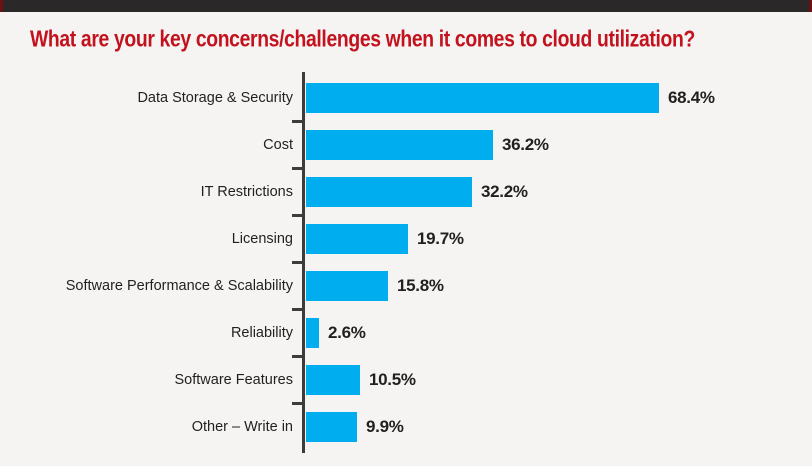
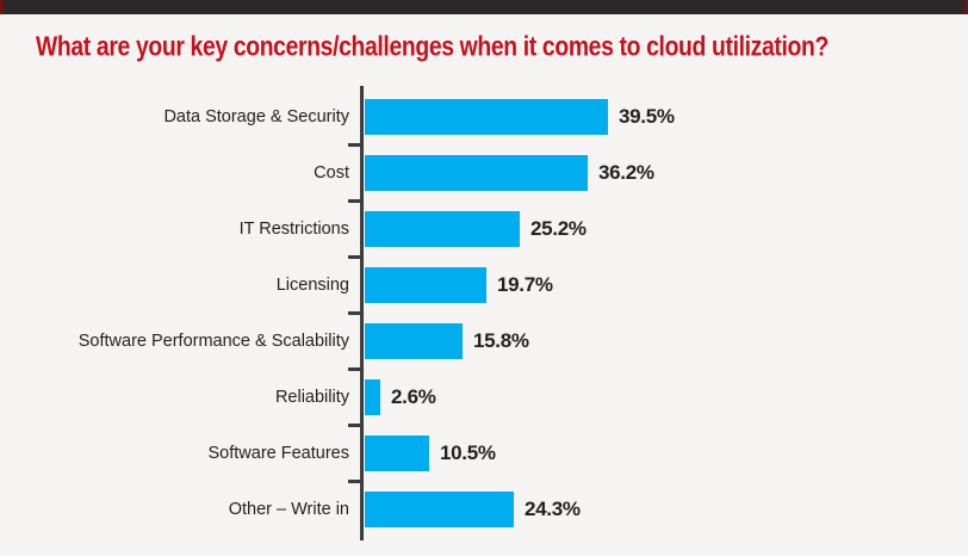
Data Storage & Security: 68.4% -> 39.5%
IT Restrictions: 32.2% -> 25.2%
Other – Write in: 9.9% -> 24.3%
